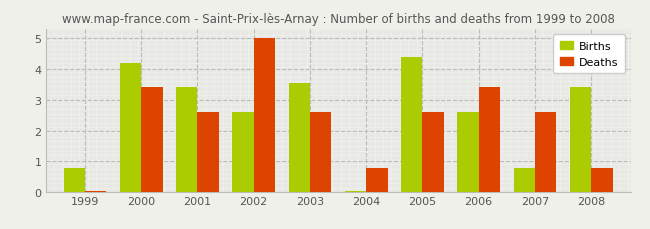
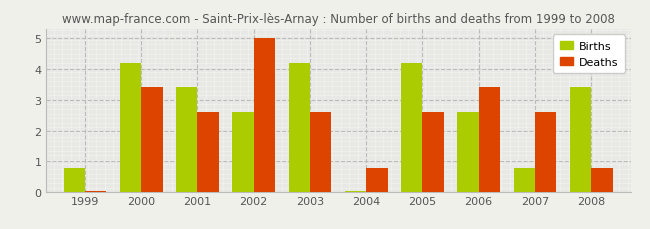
Births/2003: 3.55 -> 4.20
Births/2005: 4.40 -> 4.20
